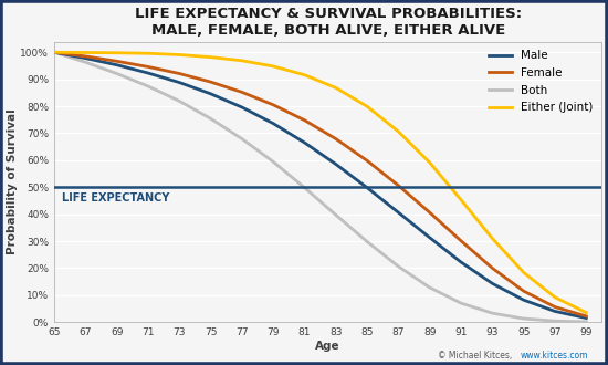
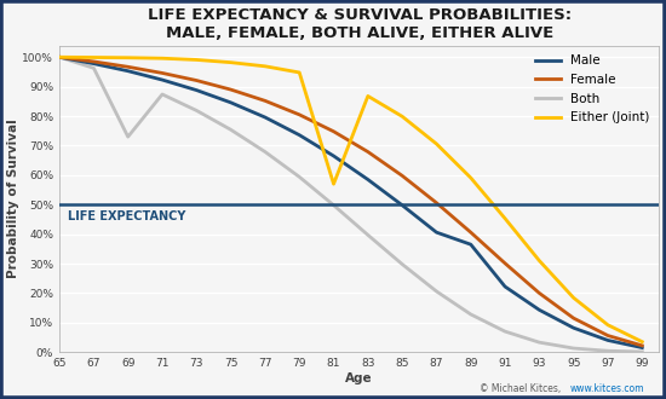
Both/69: 92.1% -> 73.0%
Either (Joint)/81: 91.6% -> 57.0%
Male/89: 31.3% -> 36.5%
